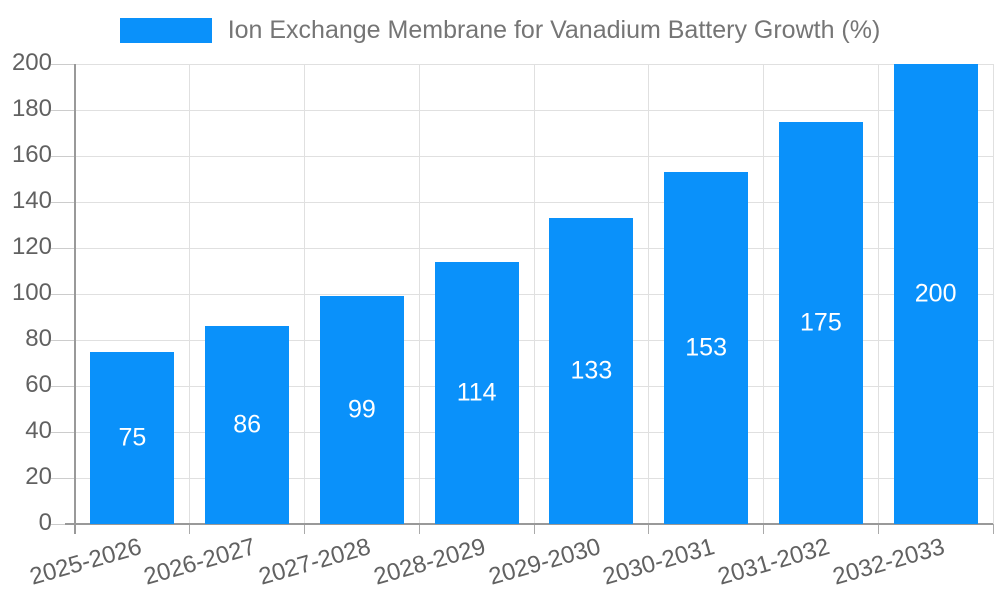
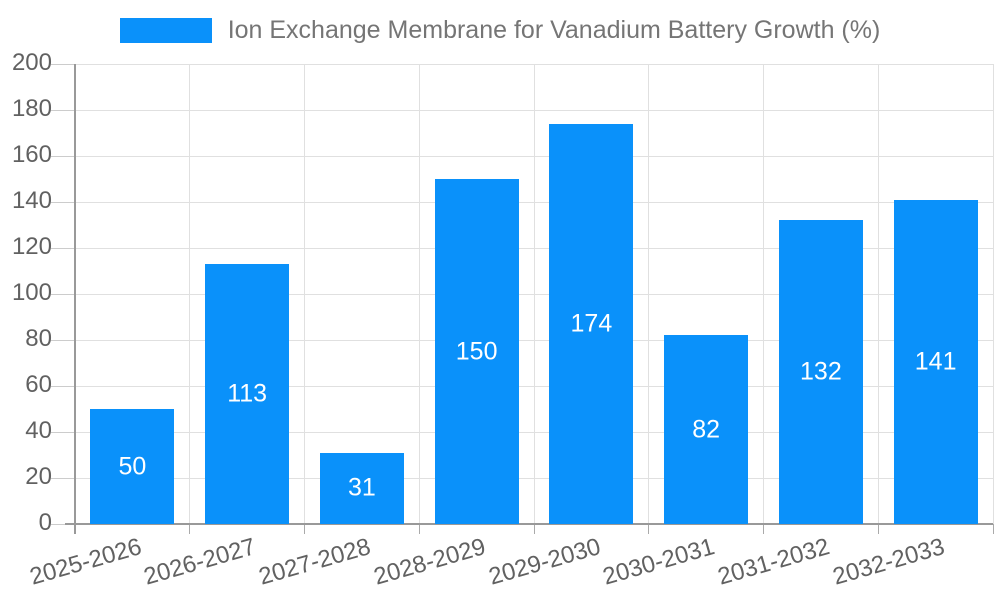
2025-2026: 75 -> 50
2026-2027: 86 -> 113
2027-2028: 99 -> 31
2028-2029: 114 -> 150
2029-2030: 133 -> 174
2030-2031: 153 -> 82
2031-2032: 175 -> 132
2032-2033: 200 -> 141
